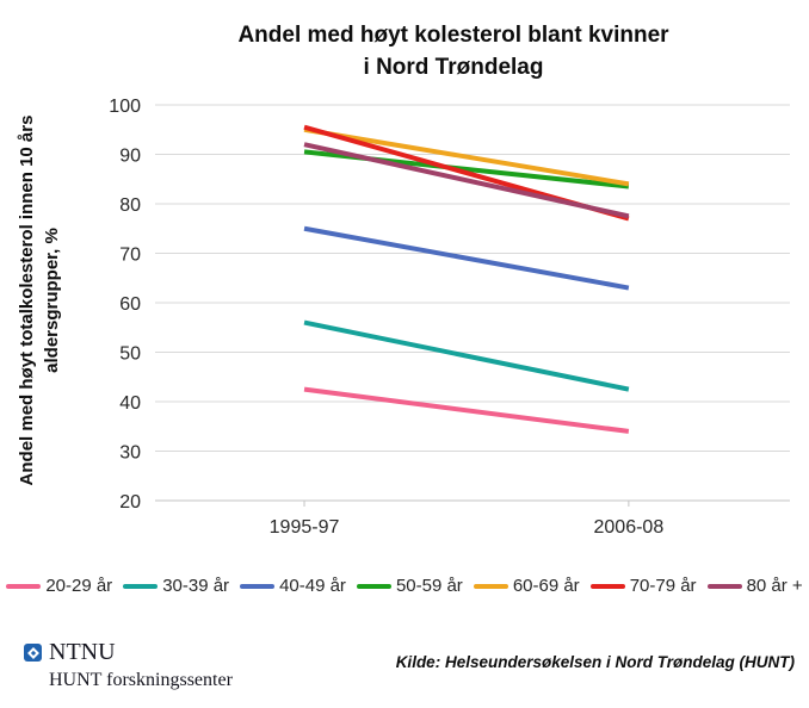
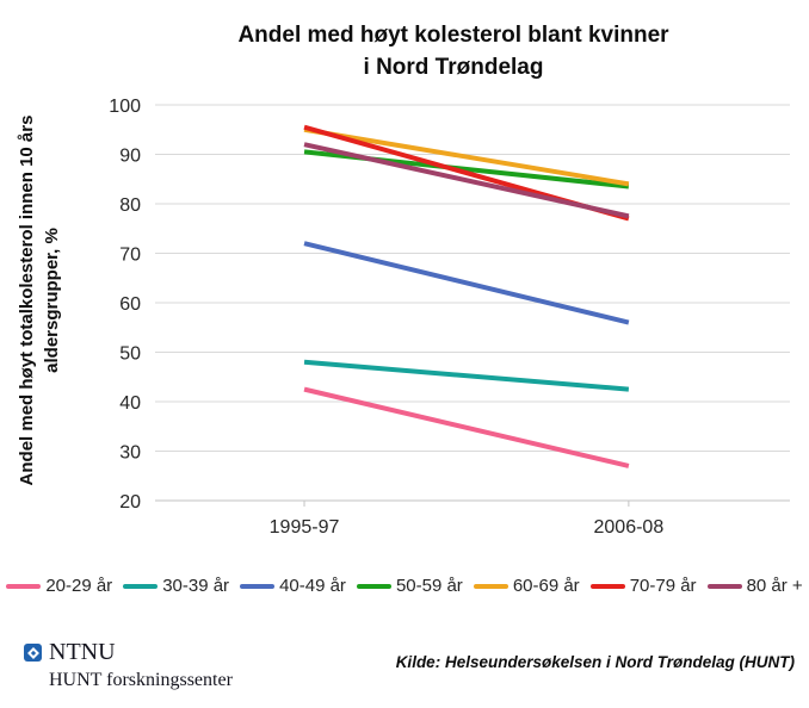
30-39 år/1995-97: 56 -> 48
40-49 år/1995-97: 75 -> 72
20-29 år/2006-08: 34 -> 27
40-49 år/2006-08: 63 -> 56
